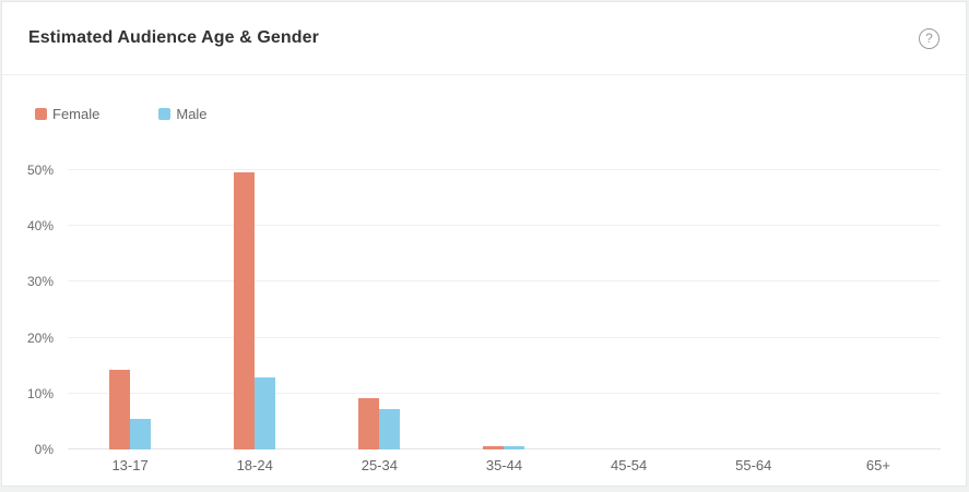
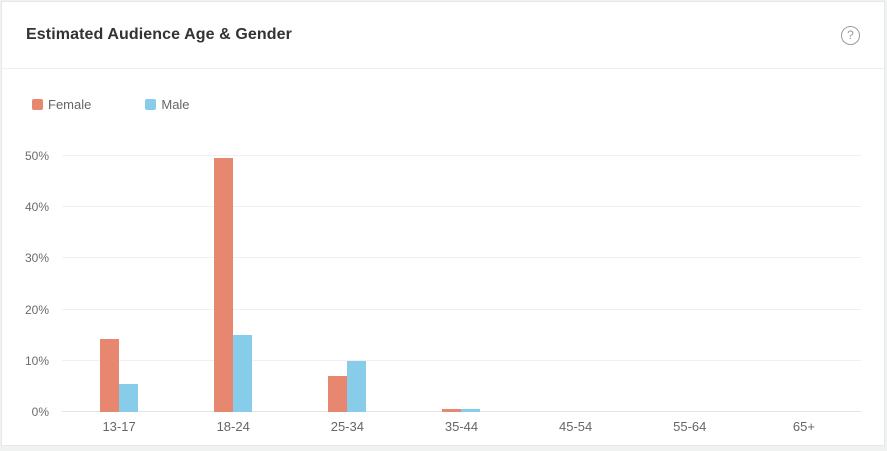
Male/18-24: 13% -> 15%
Female/25-34: 9% -> 7%
Male/25-34: 7% -> 10%
